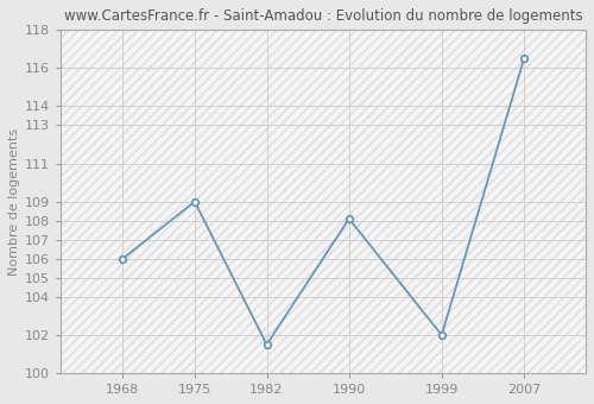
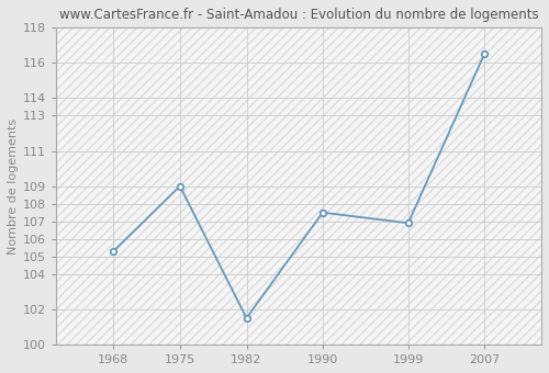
1968: 106.0 -> 105.3
1990: 108.1 -> 107.5
1999: 102.0 -> 106.9
